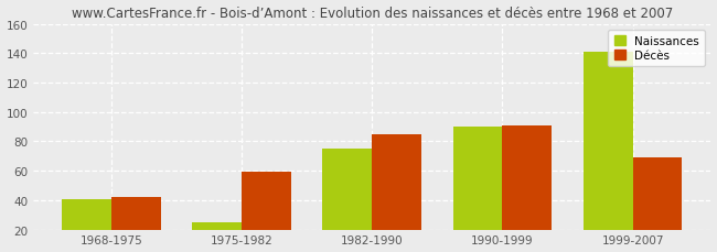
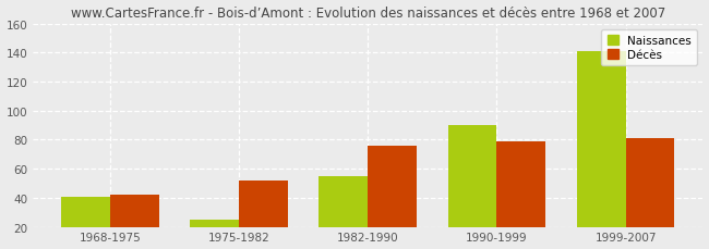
Décès/1975-1982: 59 -> 52
Naissances/1982-1990: 75 -> 55
Décès/1982-1990: 85 -> 76
Décès/1990-1999: 91 -> 79
Décès/1999-2007: 69 -> 81
